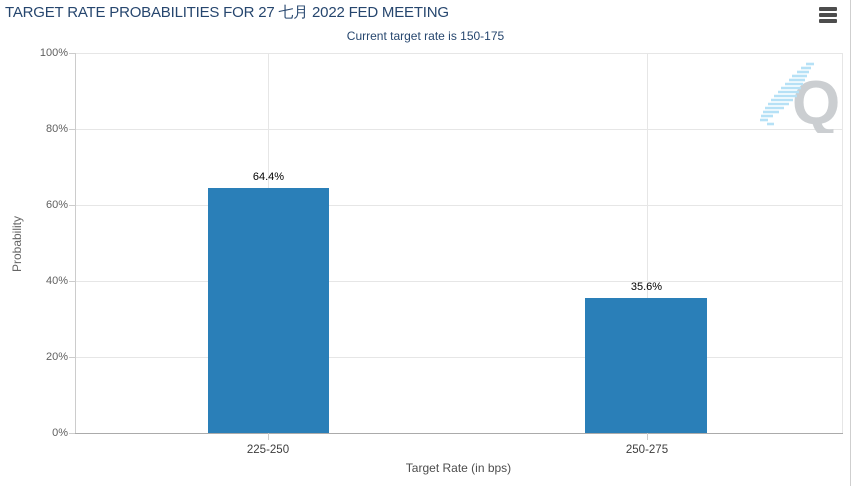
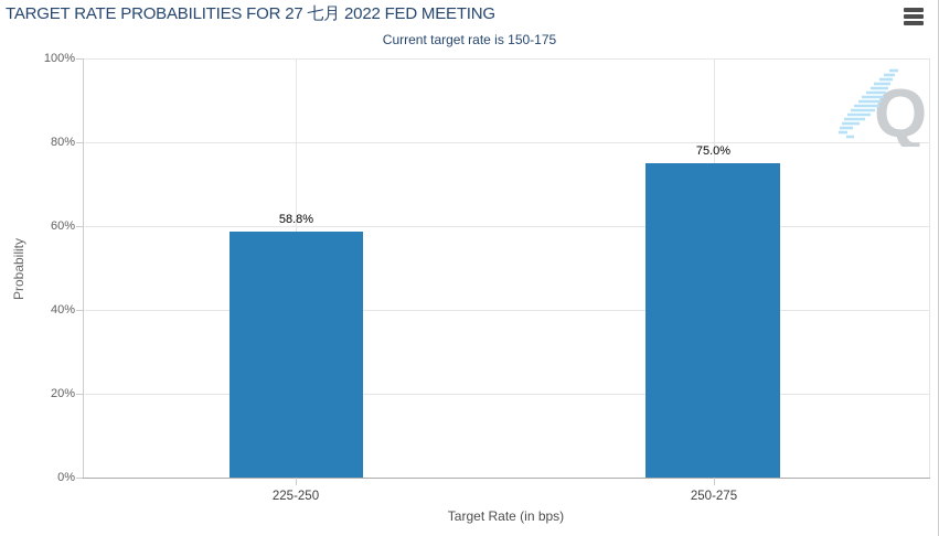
225-250: 64.4% -> 58.8%
250-275: 35.6% -> 75.0%
